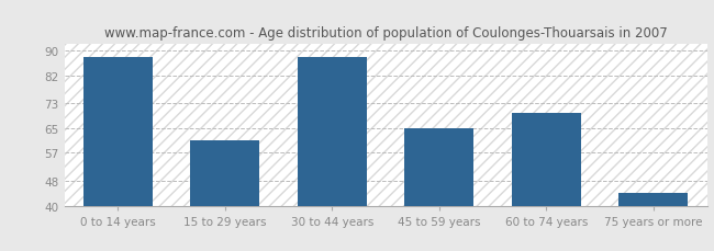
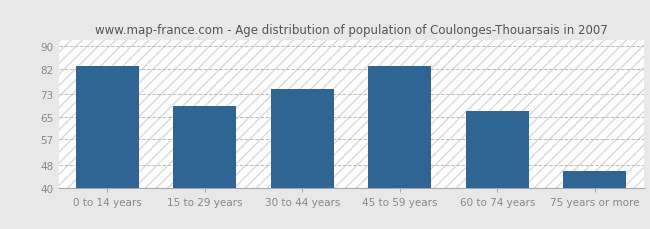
0 to 14 years: 88 -> 83
15 to 29 years: 61 -> 69
30 to 44 years: 88 -> 75
45 to 59 years: 65 -> 83
60 to 74 years: 70 -> 67
75 years or more: 44 -> 46
